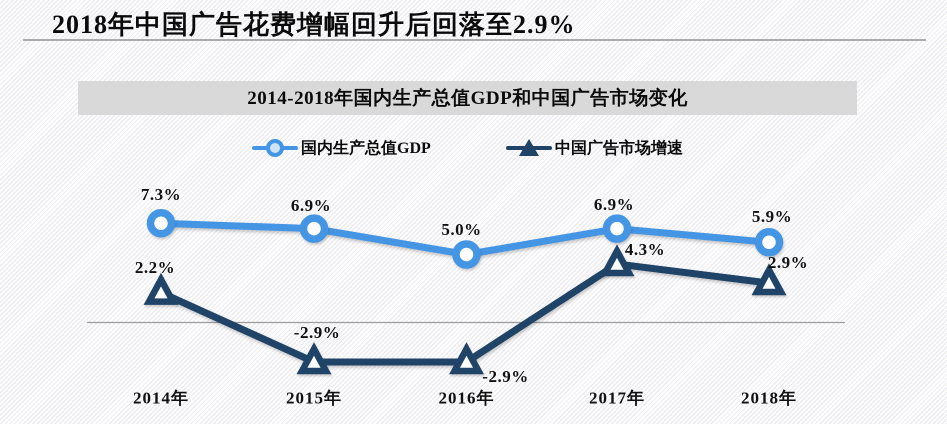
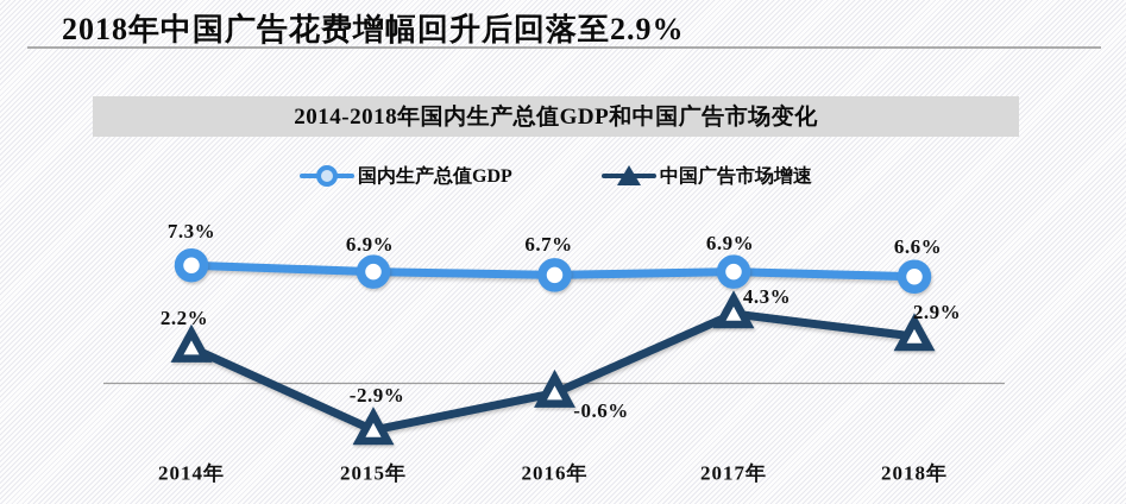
国内生产总值GDP/2016年: 5.0% -> 6.7%
中国广告市场增速/2016年: -2.9% -> -0.6%
国内生产总值GDP/2018年: 5.9% -> 6.6%
